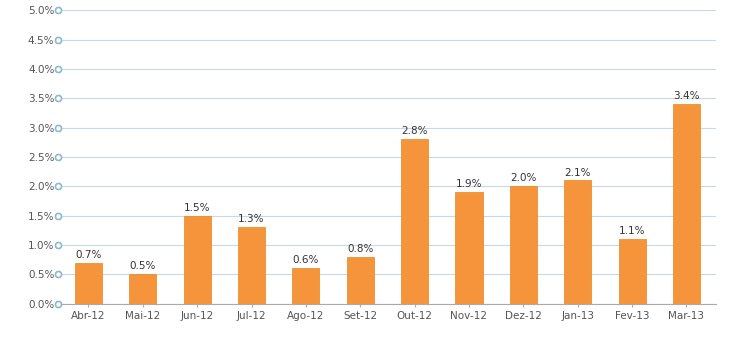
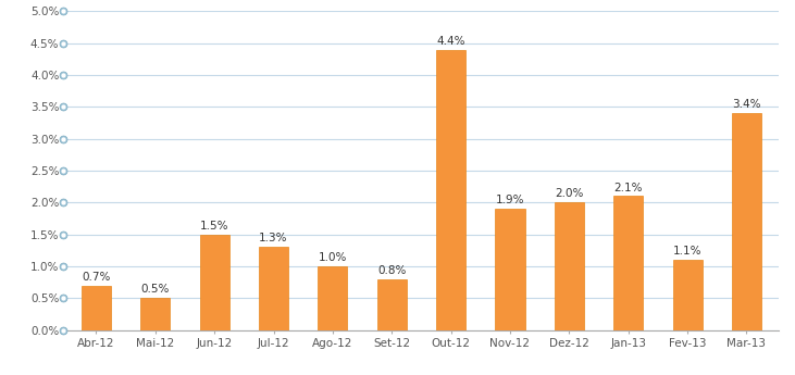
Ago-12: 0.6% -> 1.0%
Out-12: 2.8% -> 4.4%
